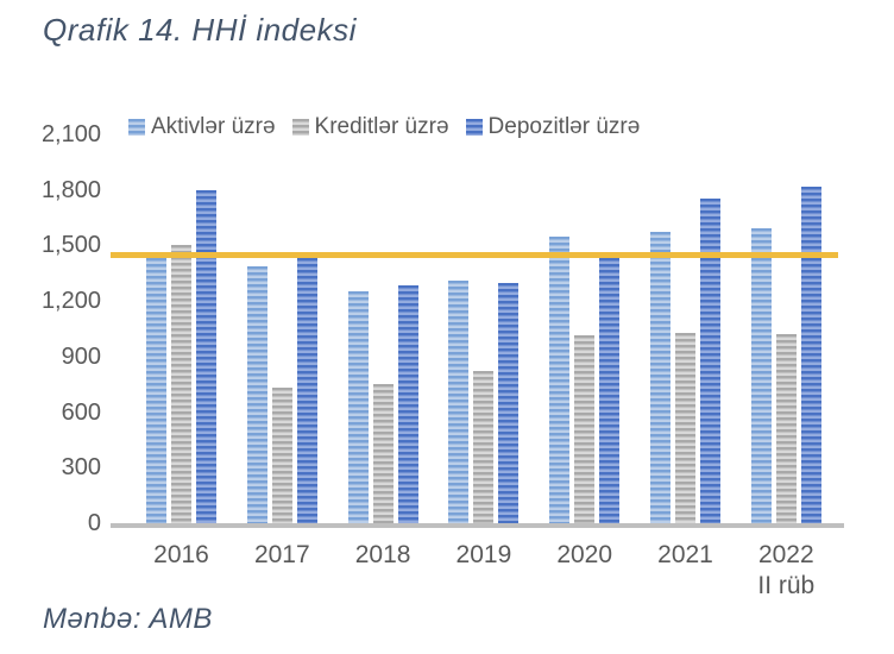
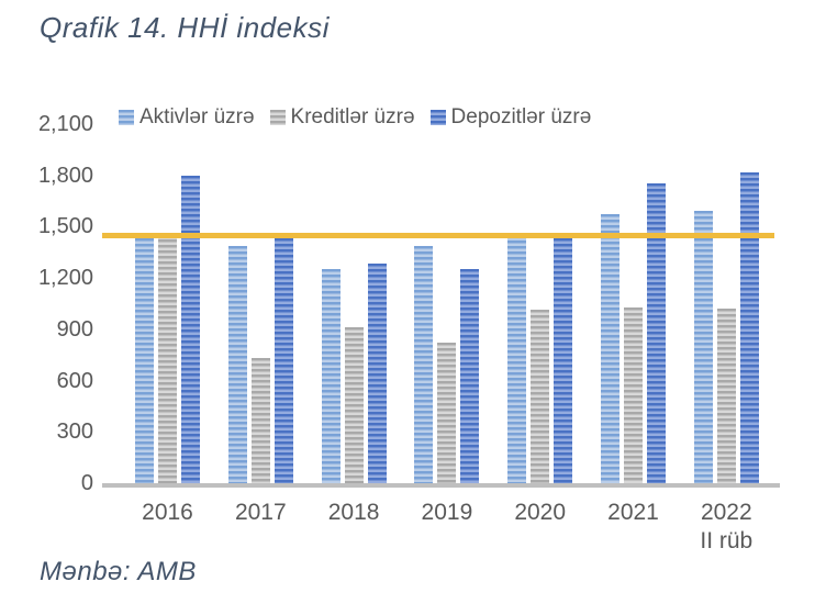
Kreditlər üzrə/2016: 1500 -> 1460
Kreditlər üzrə/2018: 750 -> 910
Aktivlər üzrə/2019: 1310 -> 1390
Depozitlər üzrə/2019: 1300 -> 1250
Aktivlər üzrə/2020: 1550 -> 1450
